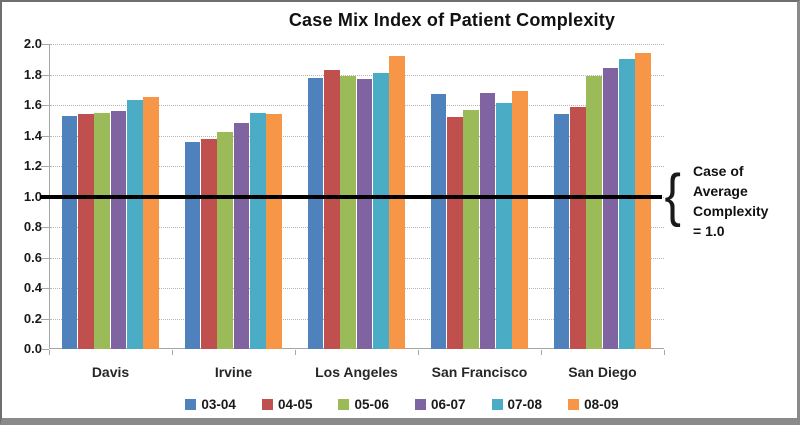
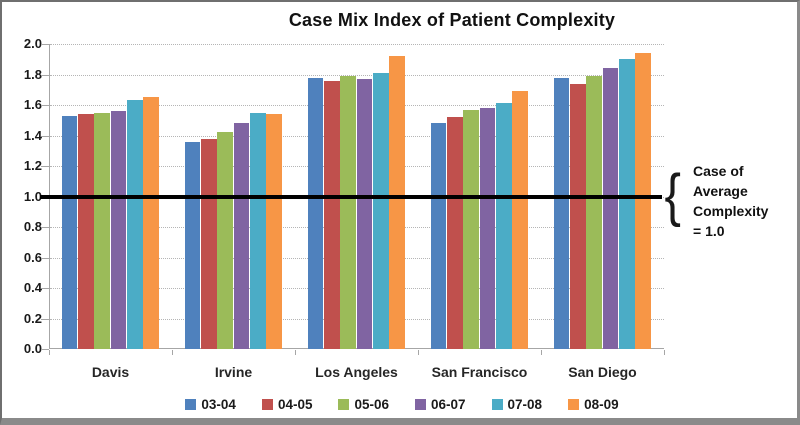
04-05/Los Angeles: 1.83 -> 1.76
03-04/San Francisco: 1.67 -> 1.48
06-07/San Francisco: 1.68 -> 1.58
03-04/San Diego: 1.54 -> 1.78
04-05/San Diego: 1.59 -> 1.74
